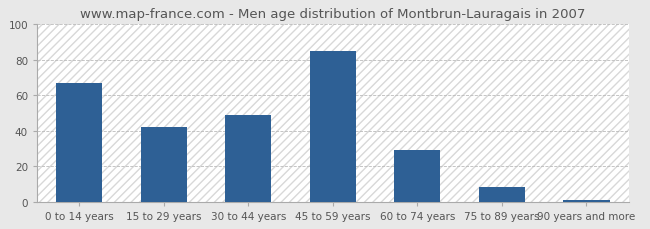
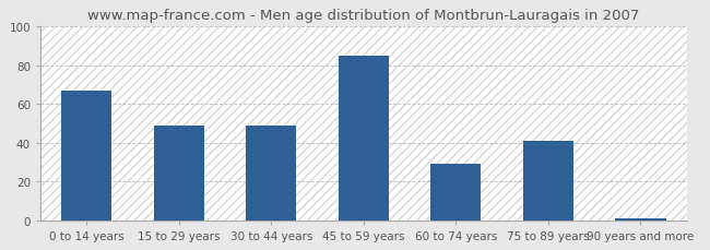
15 to 29 years: 42 -> 49
75 to 89 years: 8 -> 41
